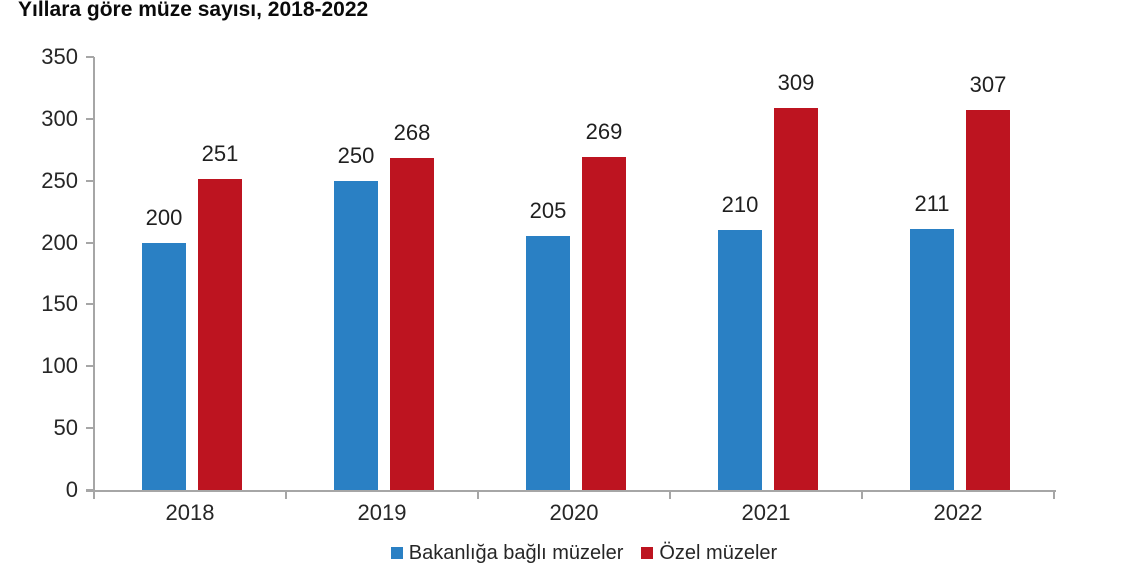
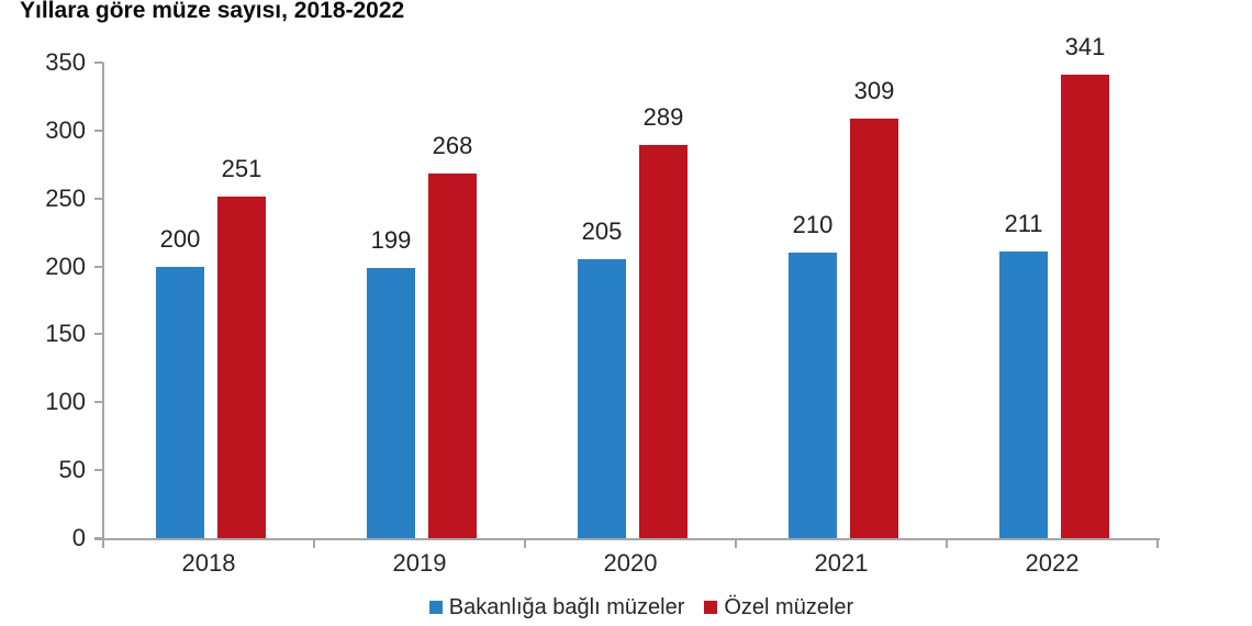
Bakanlığa bağlı müzeler/2019: 250 -> 199
Özel müzeler/2020: 269 -> 289
Özel müzeler/2022: 307 -> 341
